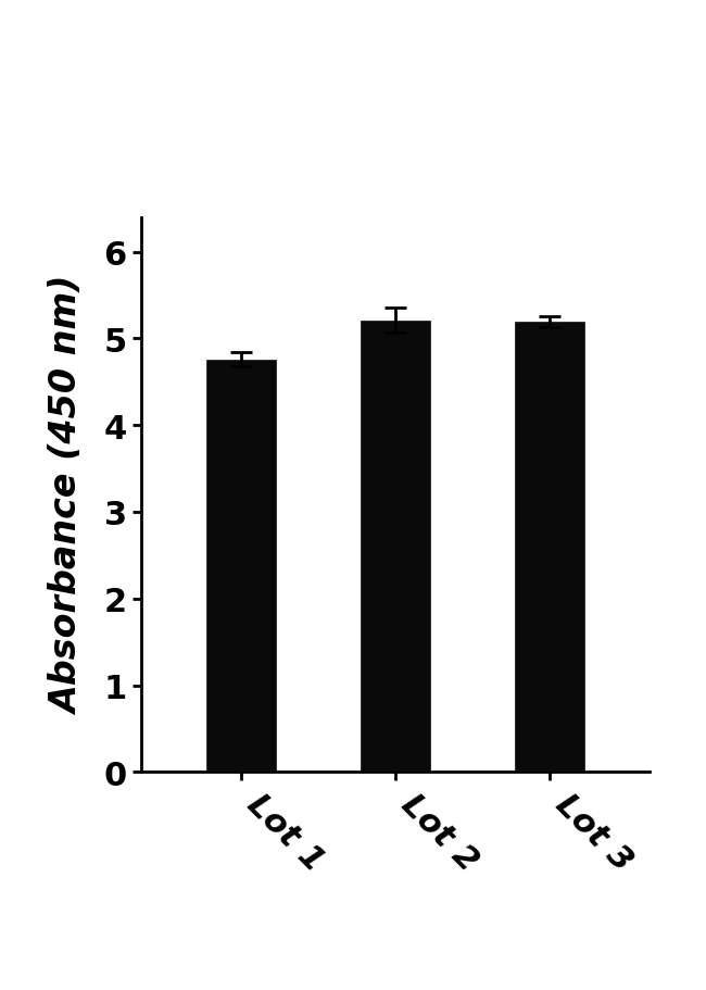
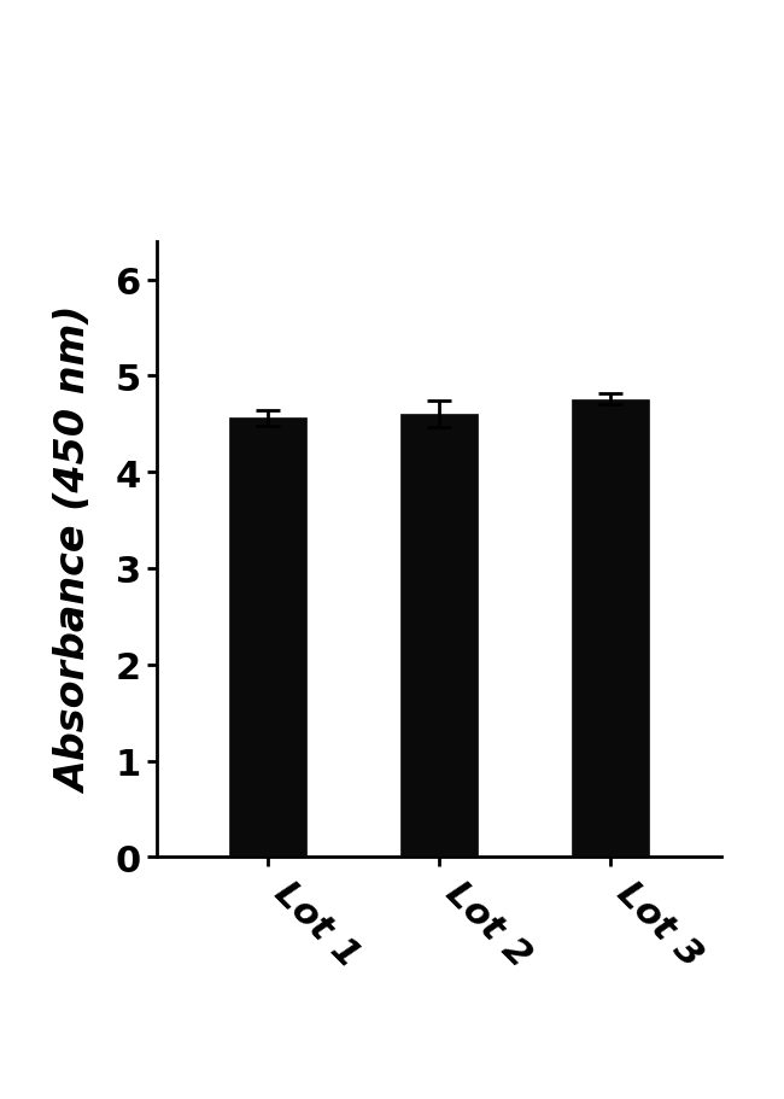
Lot 1: 4.76 -> 4.56
Lot 2: 5.21 -> 4.60
Lot 3: 5.19 -> 4.76
